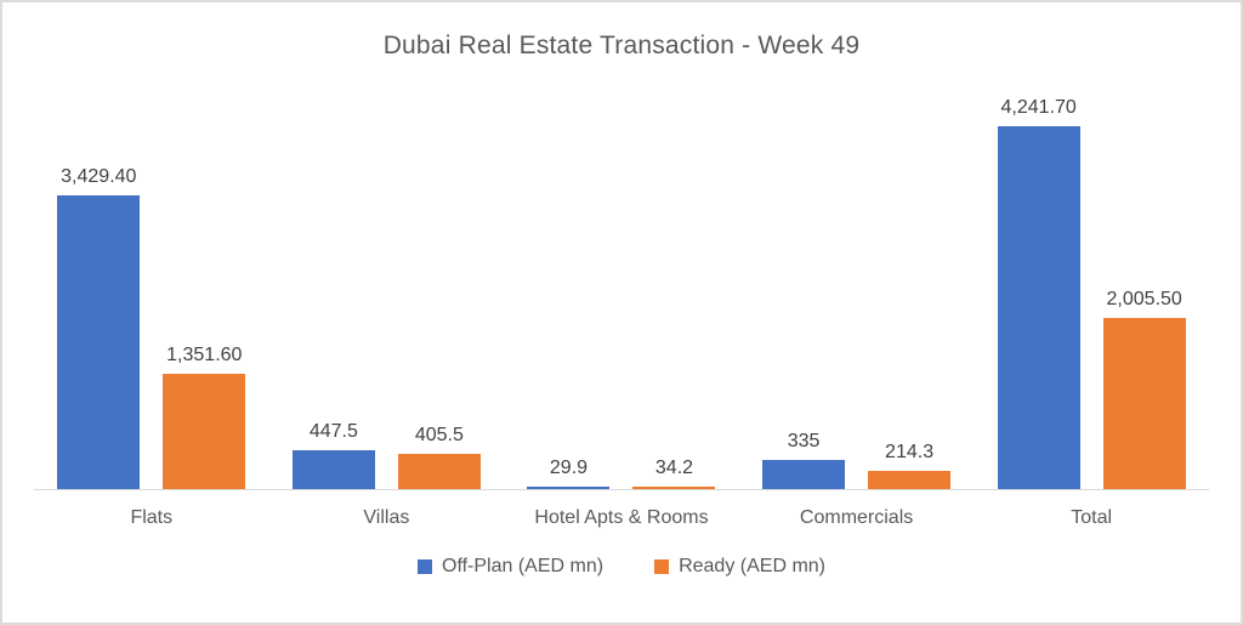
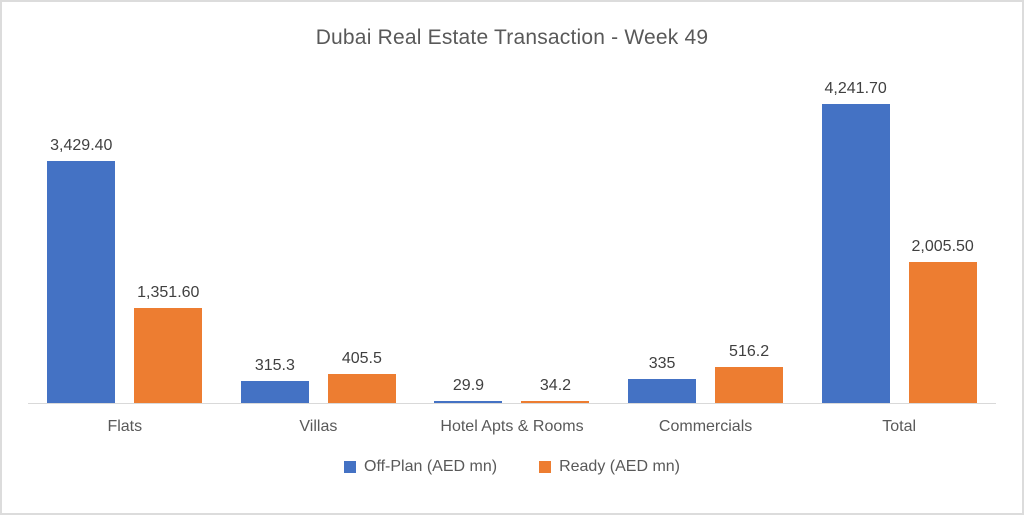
Off-Plan (AED mn)/Villas: 447.5 -> 315.3
Ready (AED mn)/Commercials: 214.3 -> 516.2
